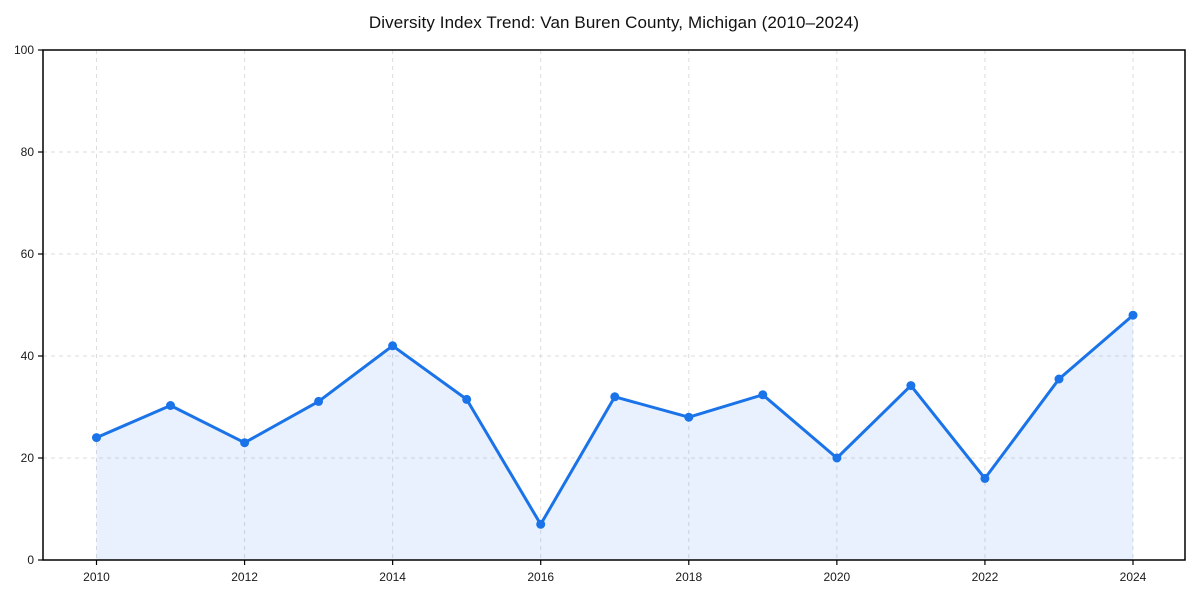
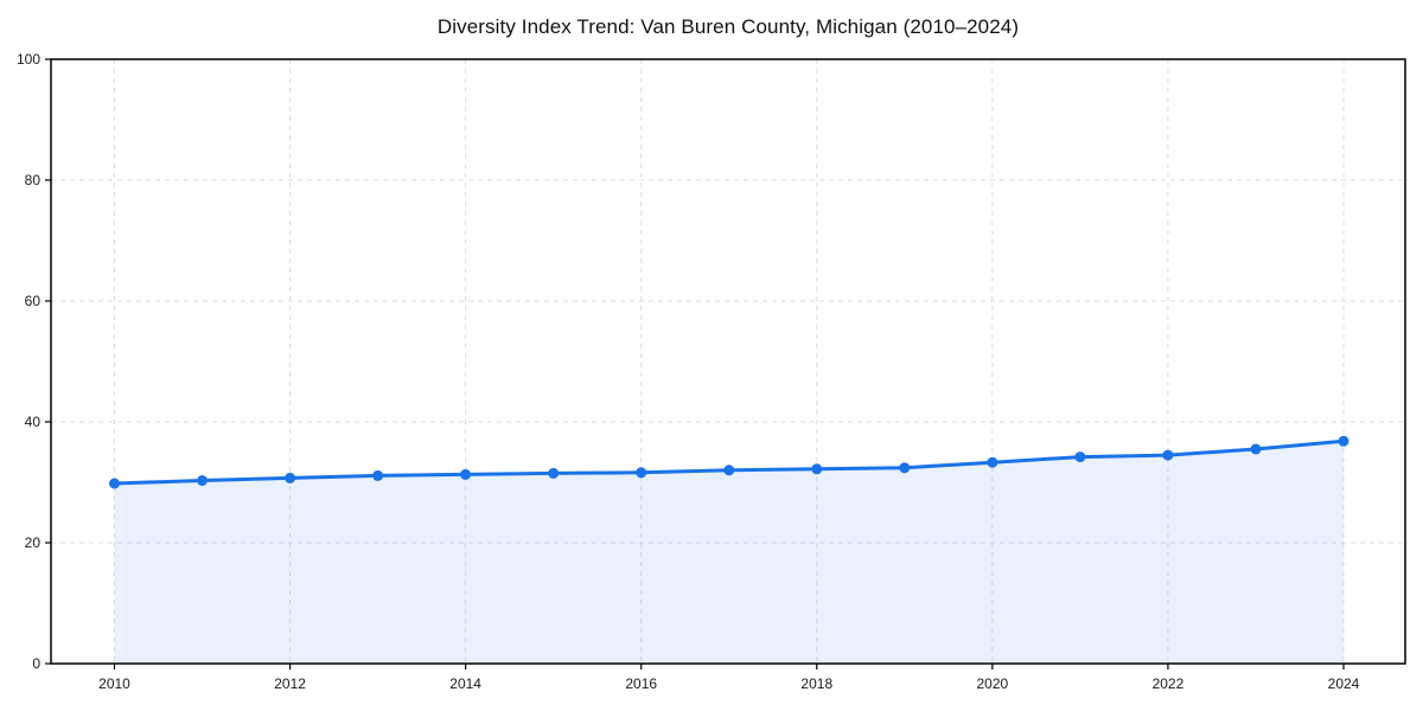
2010: 24 -> 30
2012: 23 -> 31
2014: 42 -> 31
2016: 7 -> 32
2018: 28 -> 32
2020: 20 -> 33
2022: 16 -> 34
2024: 48 -> 37
